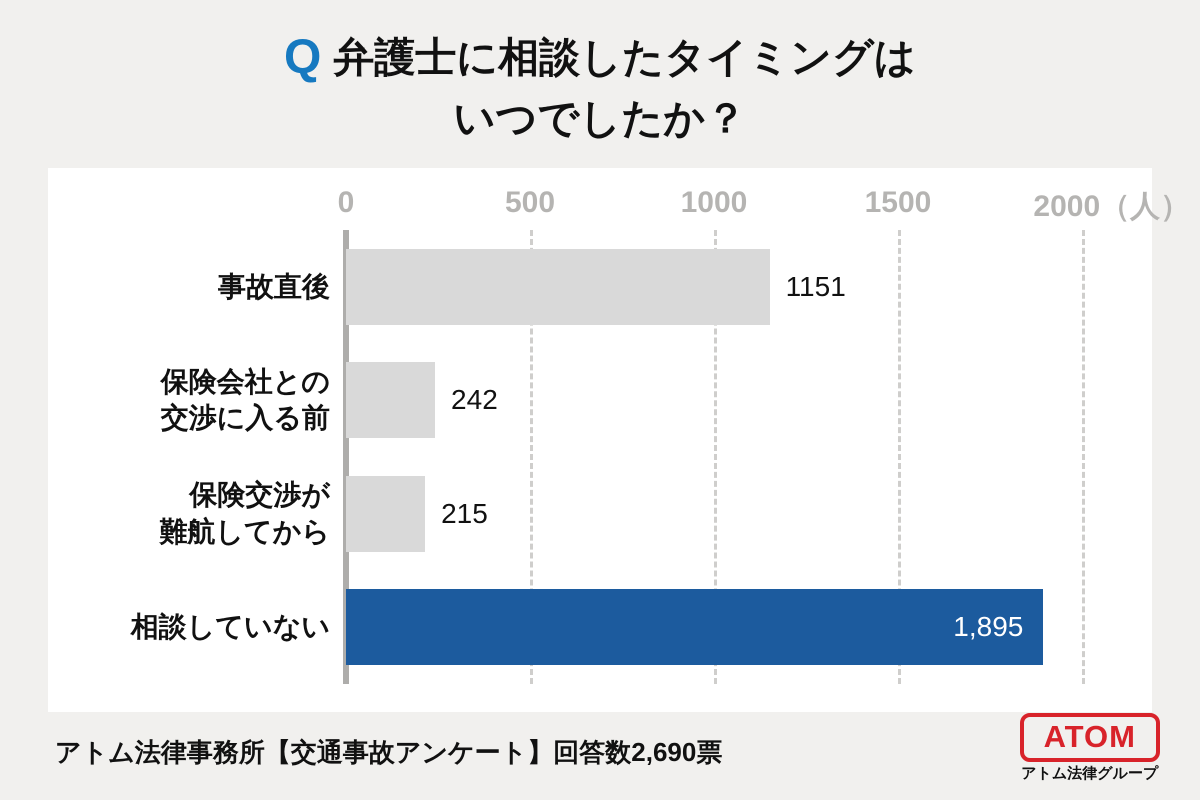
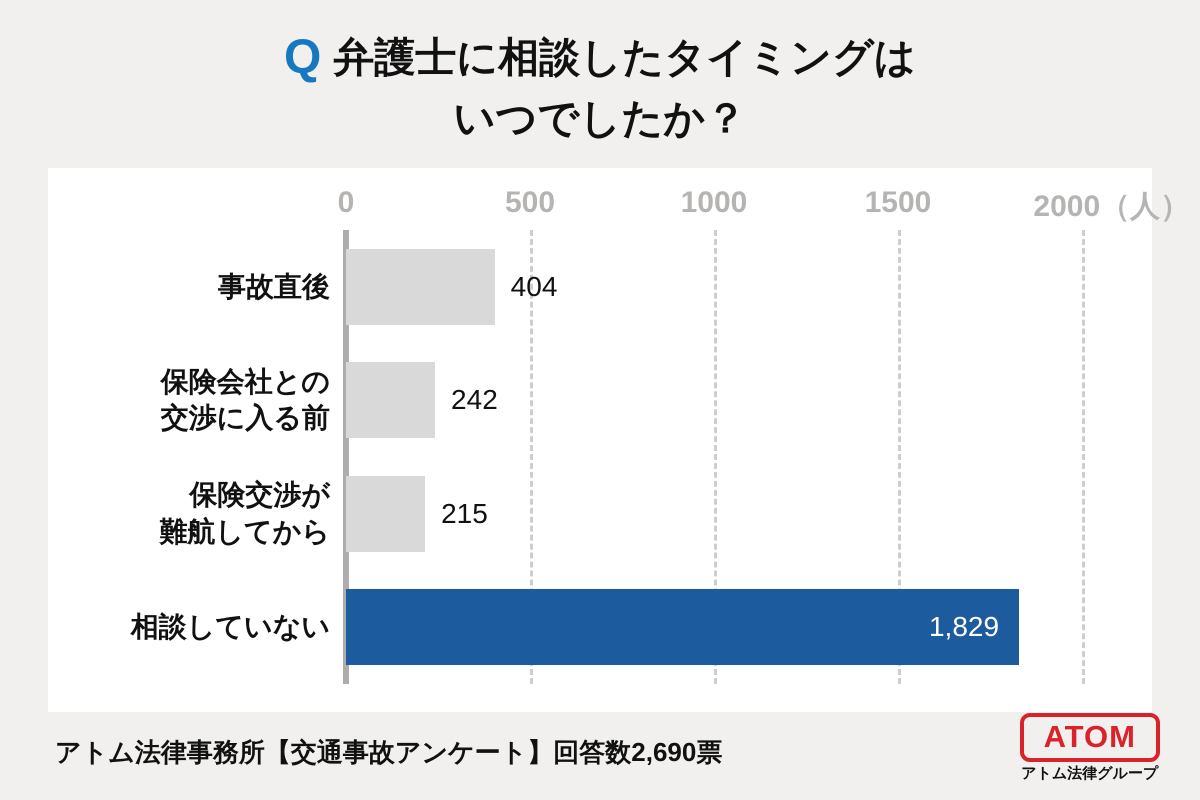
事故直後: 1151 -> 404
相談していない: 1,895 -> 1,829
